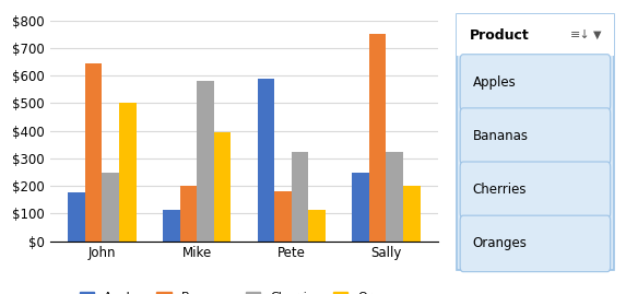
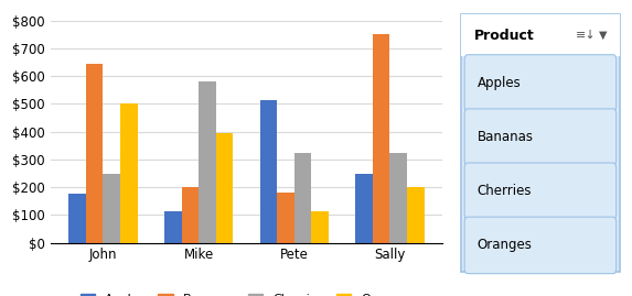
Apples/Pete: $590 -> $515
